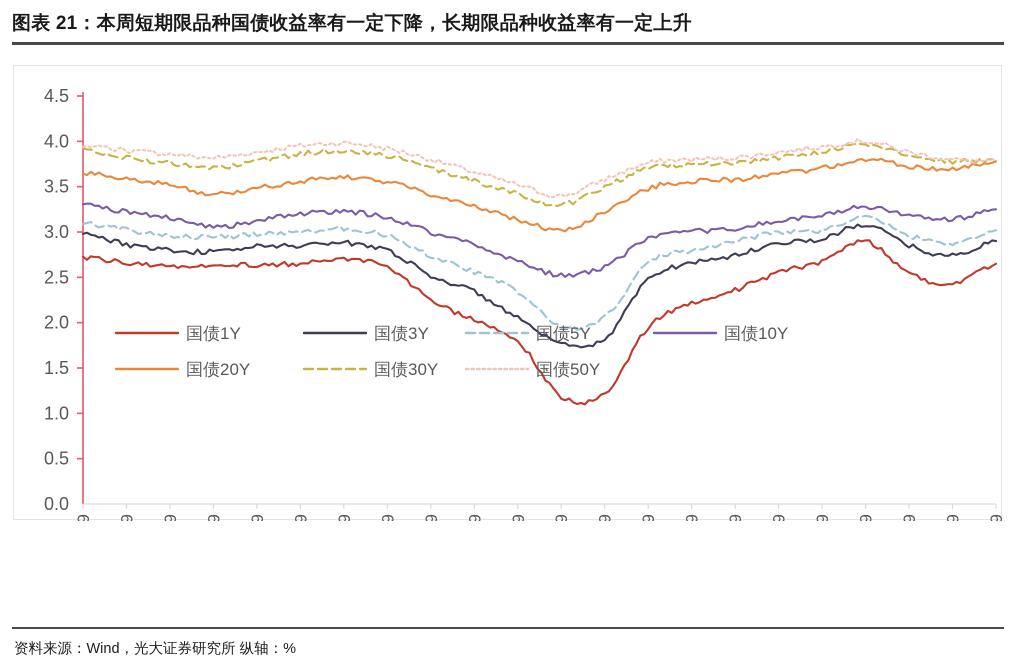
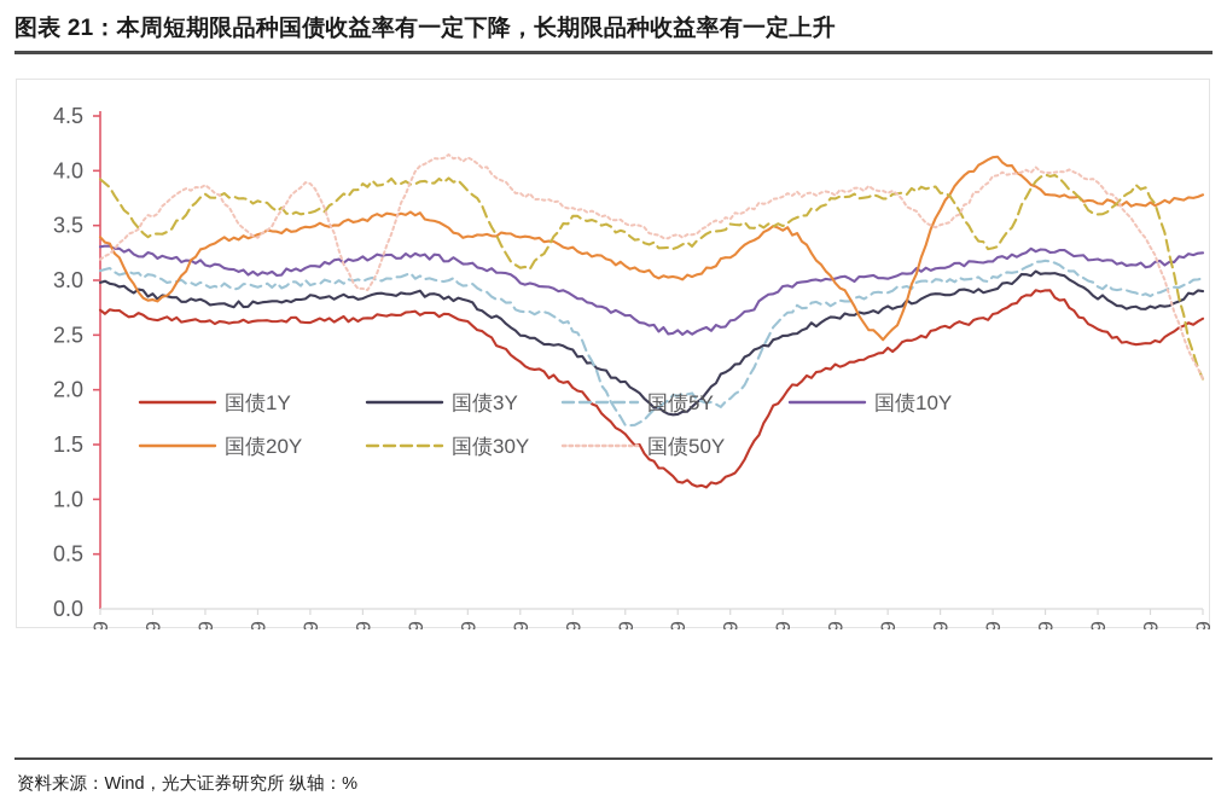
国债20Y/2019-05-19: 3.6 -> 3.4
国债50Y/2019-05-19: 4.0 -> 3.2
国债20Y/2019-06-19: 3.6 -> 2.8
国债30Y/2019-06-19: 3.8 -> 3.4
国债50Y/2019-06-19: 3.9 -> 3.6
国债20Y/2019-07-19: 3.5 -> 3.3
国债50Y/2019-08-19: 3.8 -> 3.4
国债30Y/2019-09-19: 3.8 -> 3.6
国债50Y/2019-10-19: 4.0 -> 2.9
国债20Y/2019-12-19: 3.5 -> 3.4
国债50Y/2019-12-19: 3.9 -> 4.1
国债30Y/2020-01-19: 3.7 -> 3.1
国债1Y/2020-03-19: 1.8 -> 1.6
国债5Y/2020-03-19: 2.3 -> 1.7
国债3Y/2020-05-19: 1.8 -> 2.2
国债5Y/2020-05-19: 2.1 -> 1.9
国债30Y/2020-06-19: 3.7 -> 3.5
国债20Y/2020-07-19: 3.6 -> 3.0
国债20Y/2020-08-19: 3.6 -> 2.5
国债50Y/2020-09-19: 3.9 -> 3.5
国债20Y/2020-10-19: 3.7 -> 4.1
国债30Y/2020-10-19: 3.9 -> 3.3
国债30Y/2020-12-19: 3.8 -> 3.6
国债50Y/2021-01-19: 3.8 -> 3.3
国债30Y/2021-02-19: 3.8 -> 2.1
国债50Y/2021-02-19: 3.8 -> 2.1
